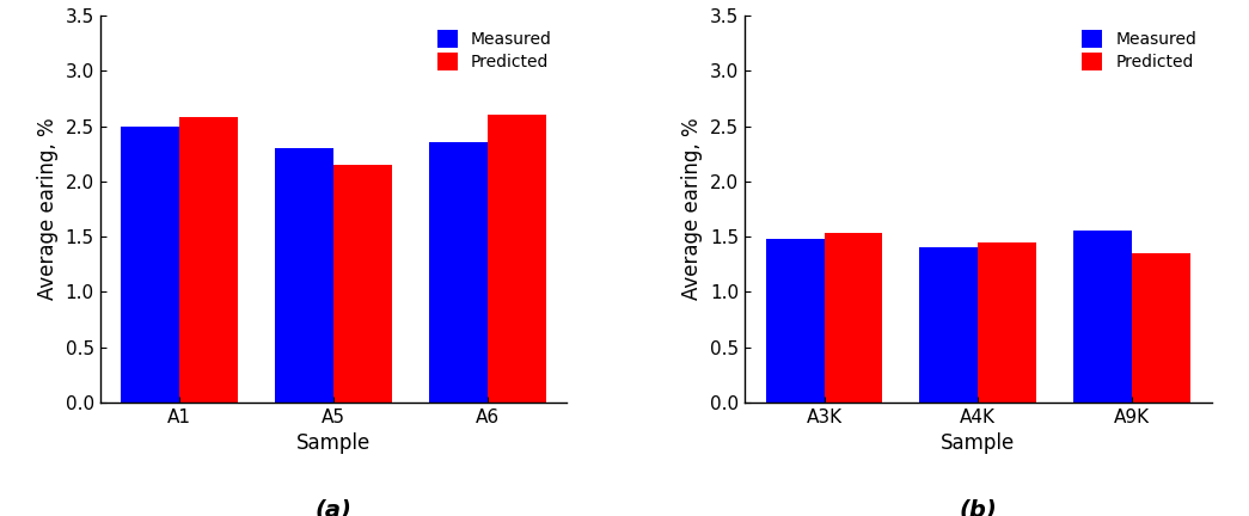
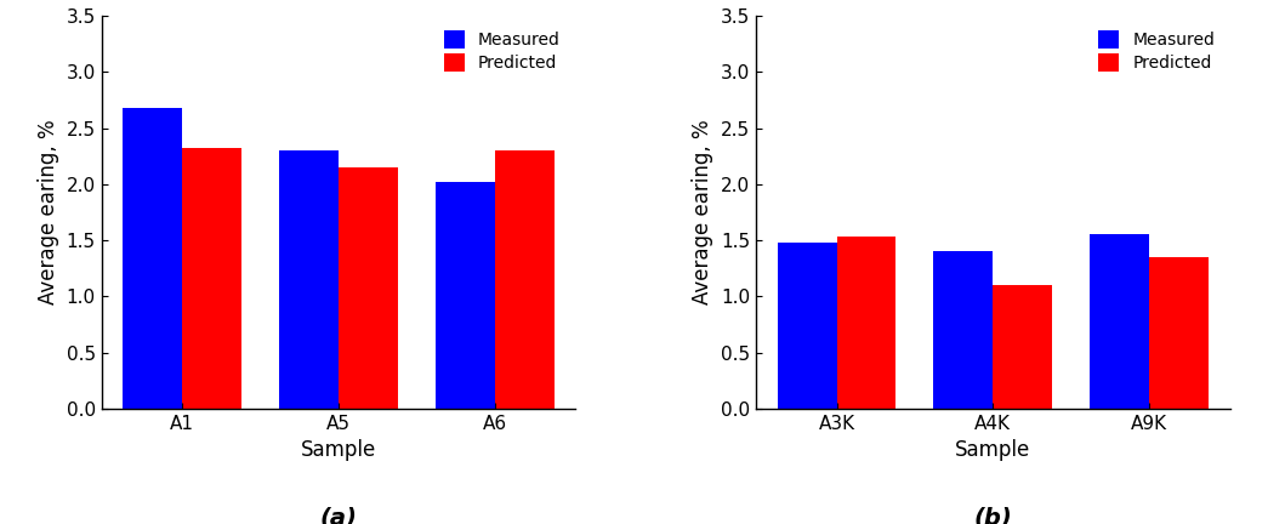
Measured/A1: 2.50 -> 2.68
Predicted/A1: 2.58 -> 2.32
Measured/A6: 2.35 -> 2.02
Predicted/A6: 2.60 -> 2.30
Predicted/A4K: 1.45 -> 1.10
